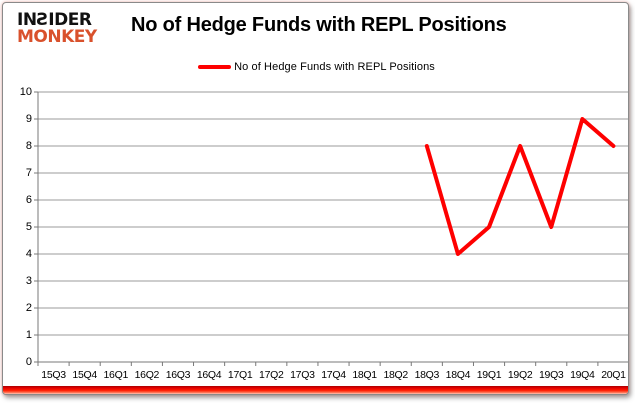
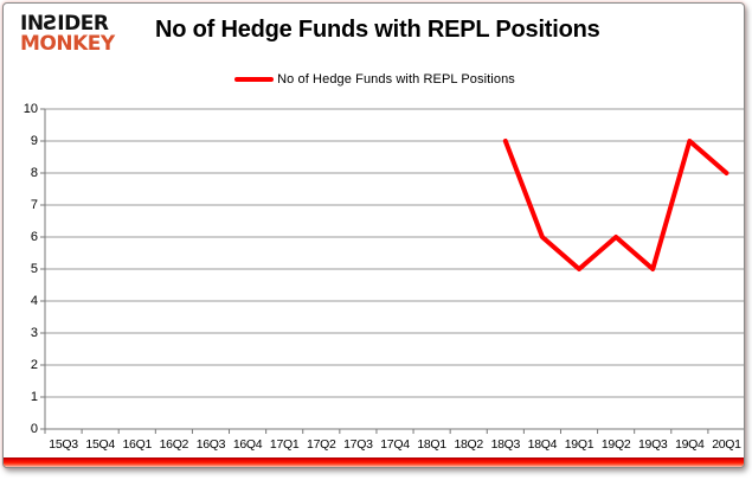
18Q3: 8 -> 9
18Q4: 4 -> 6
19Q2: 8 -> 6
